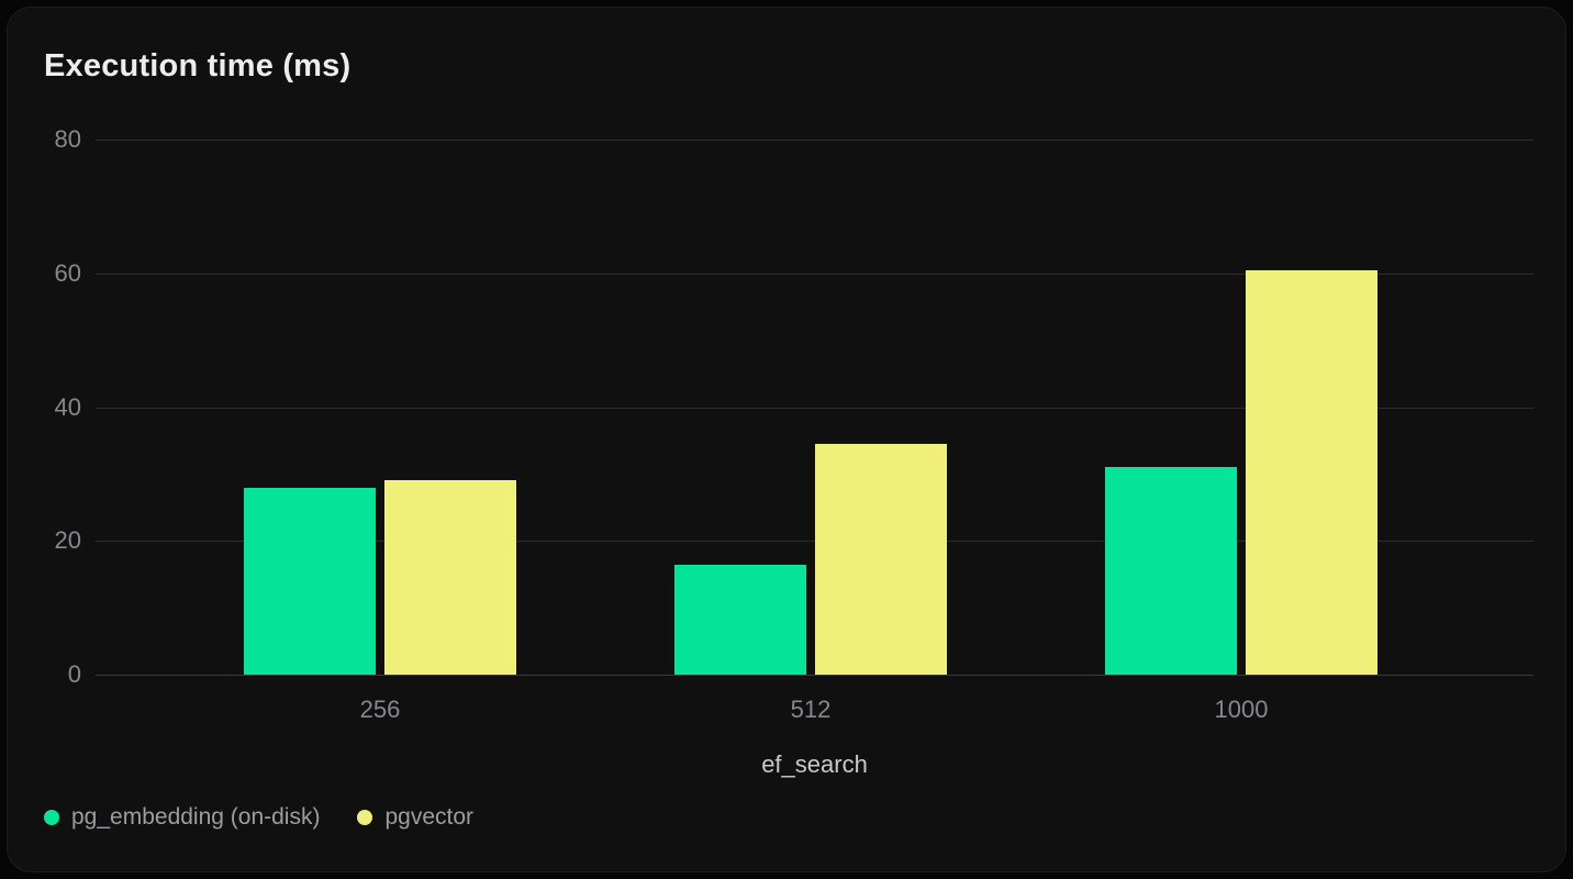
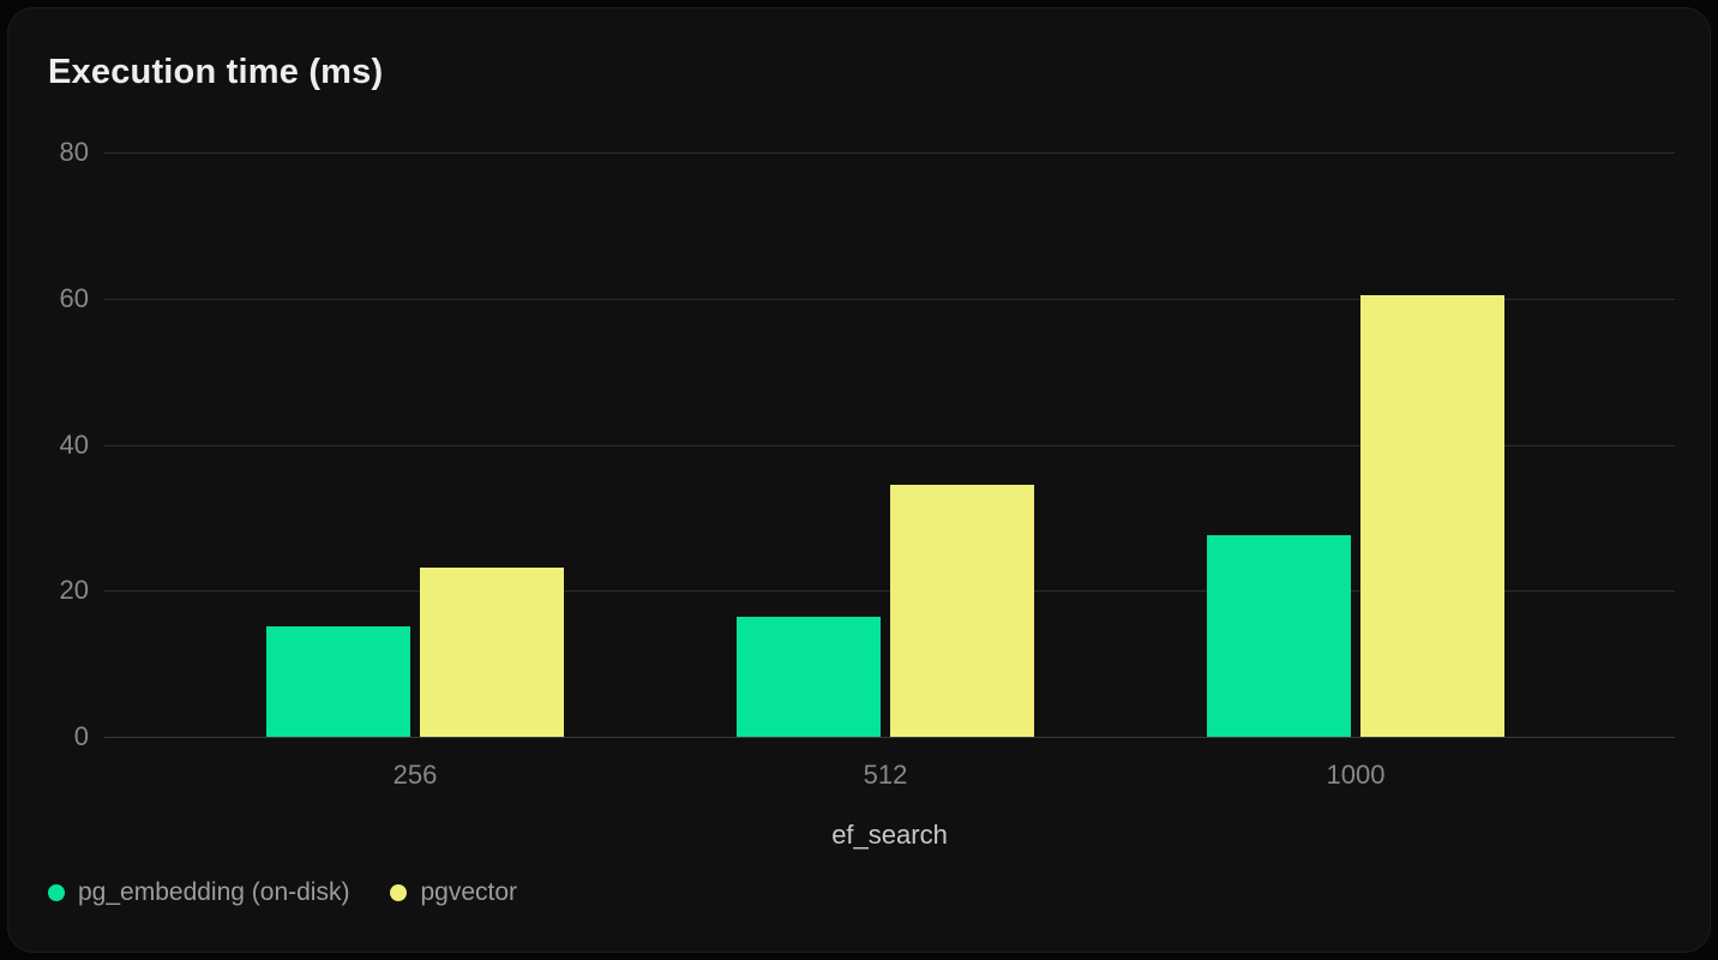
pg_embedding (on-disk)/256: 28 -> 15
pgvector/256: 29 -> 23
pg_embedding (on-disk)/1000: 31 -> 28
